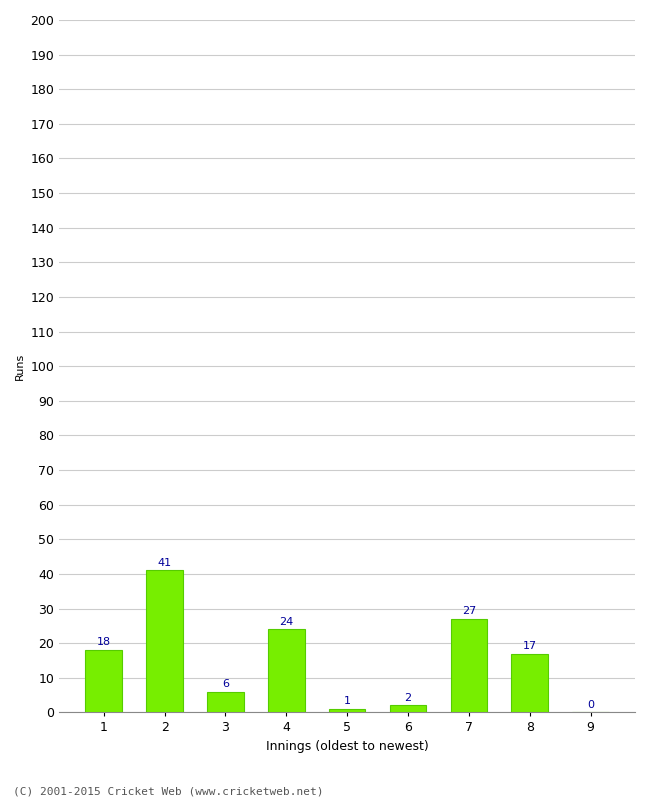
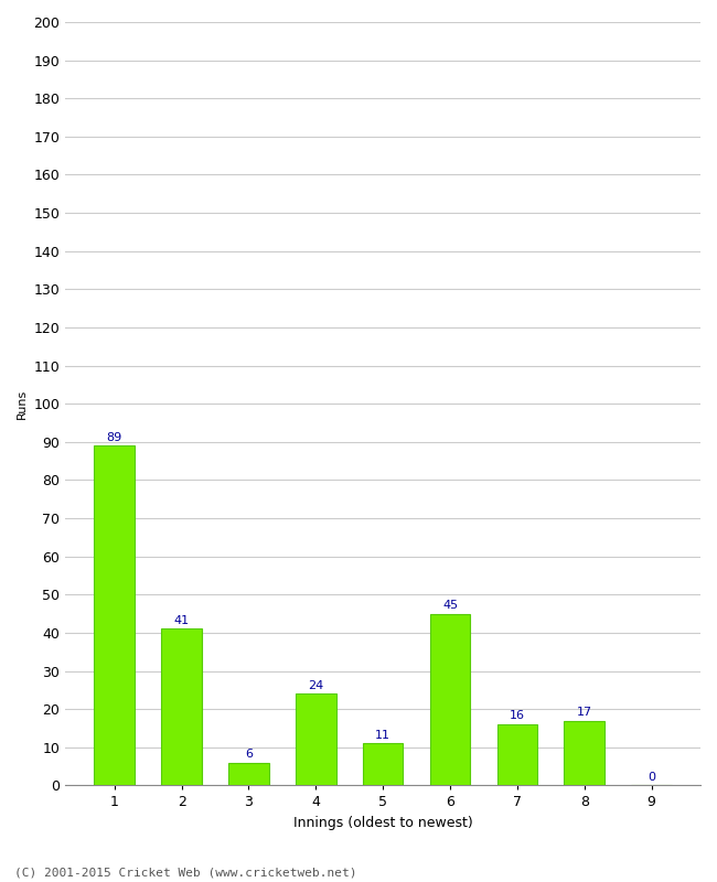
1: 18 -> 89
5: 1 -> 11
6: 2 -> 45
7: 27 -> 16
